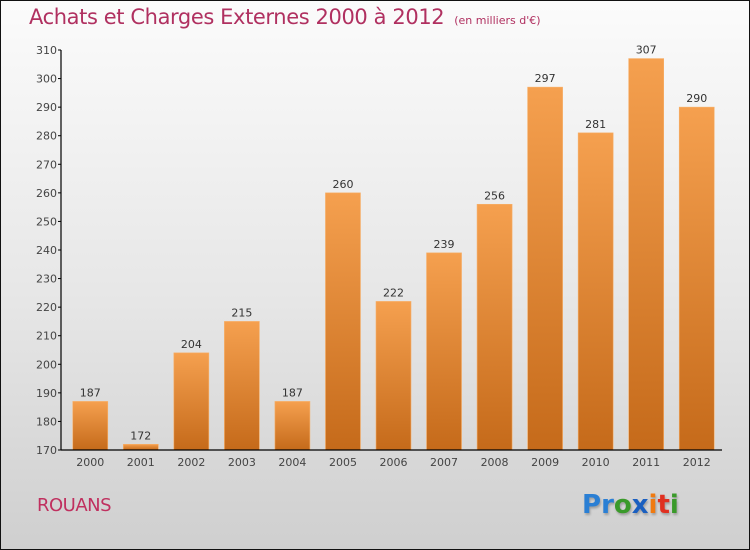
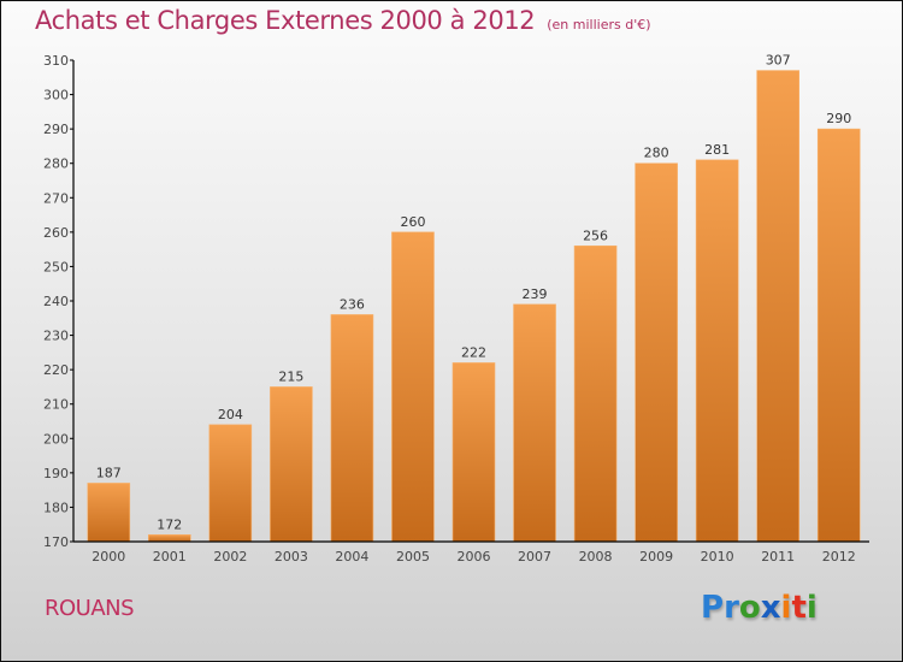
2004: 187 -> 236
2009: 297 -> 280
